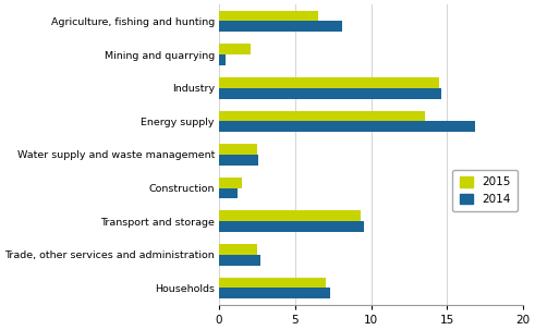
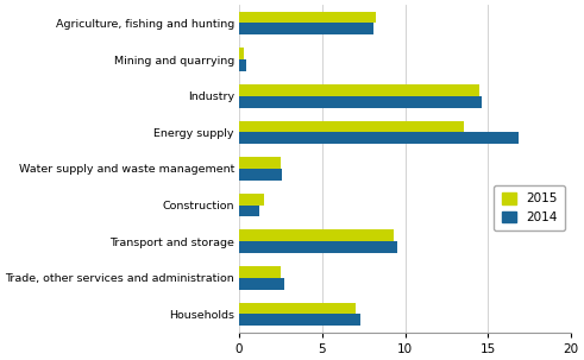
2015/Agriculture, fishing and hunting: 6.5 -> 8.2
2015/Mining and quarrying: 2.1 -> 0.3
